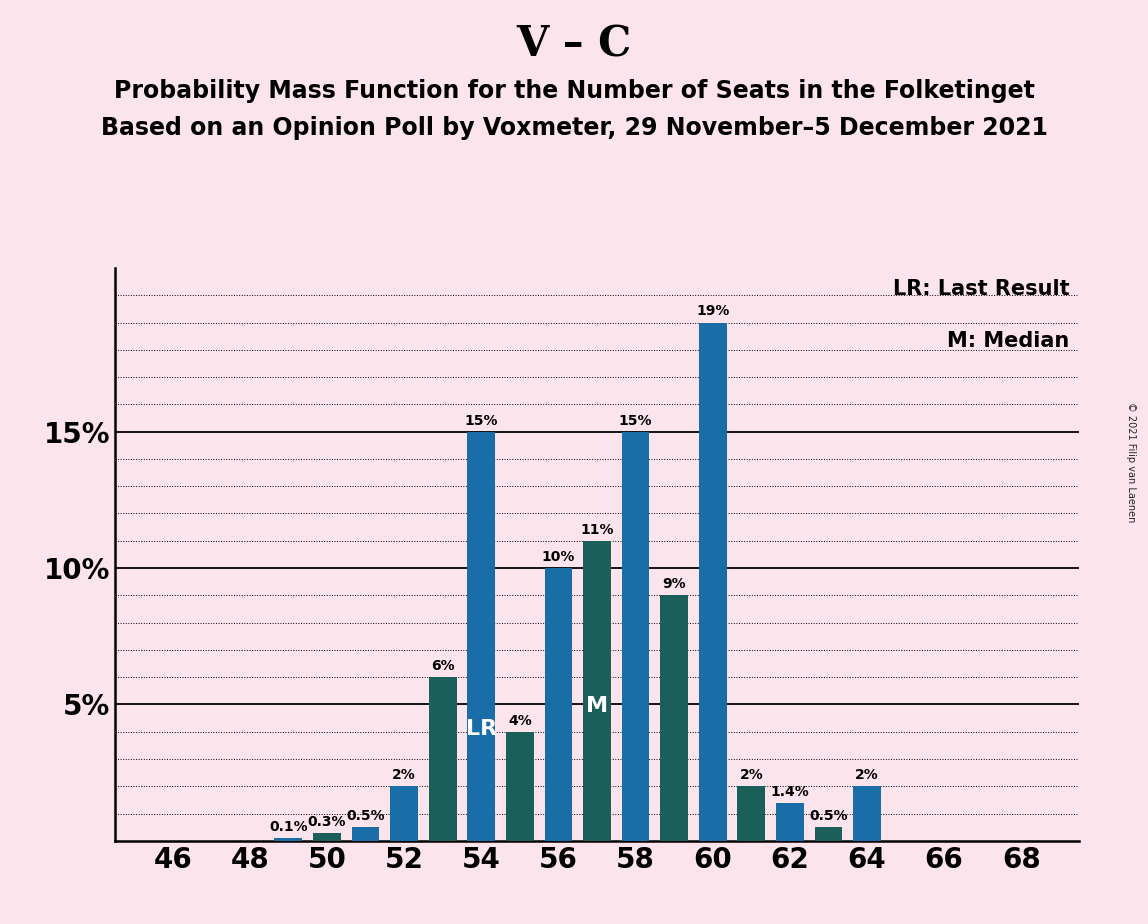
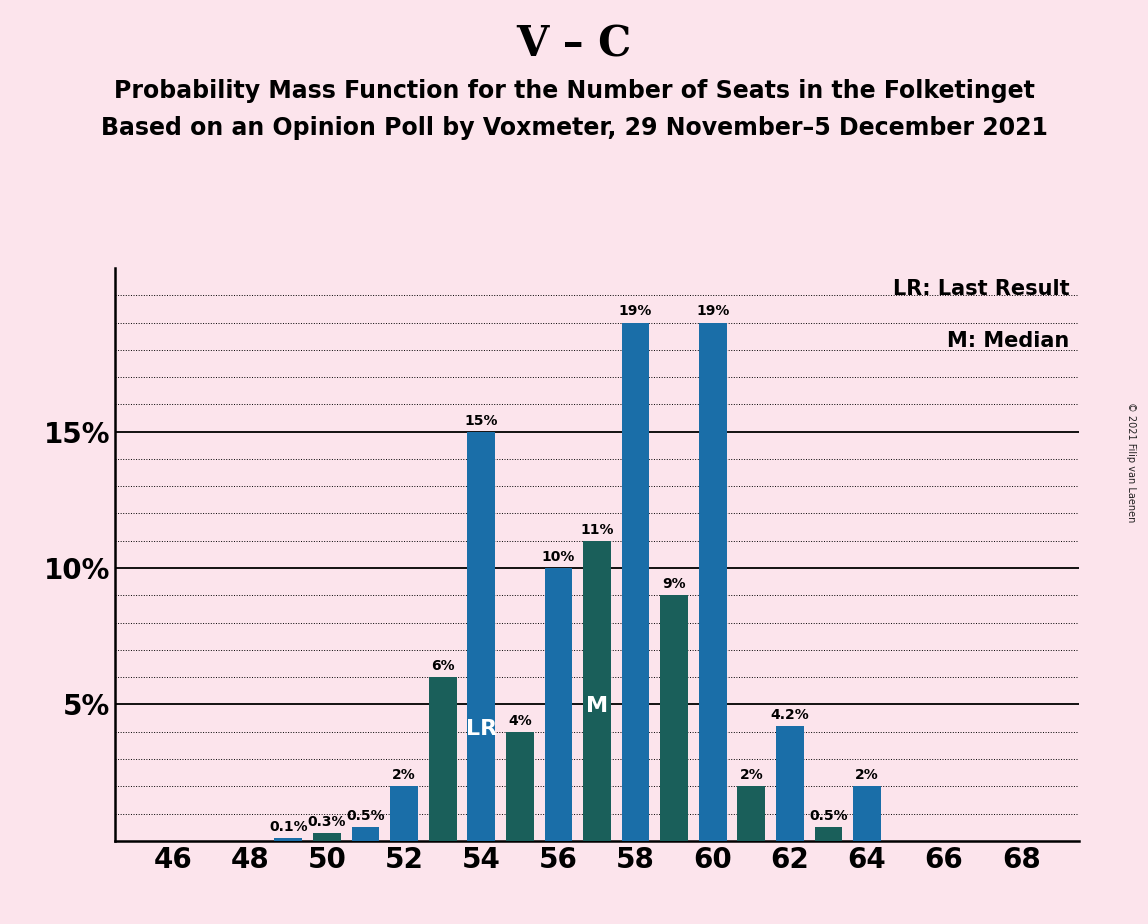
58: 15% -> 19%
62: 1.4% -> 4.2%
